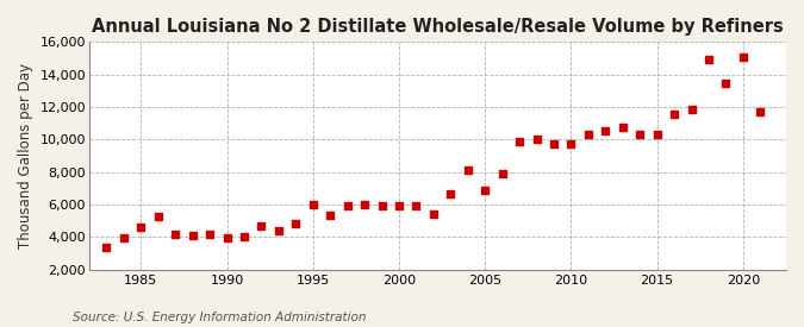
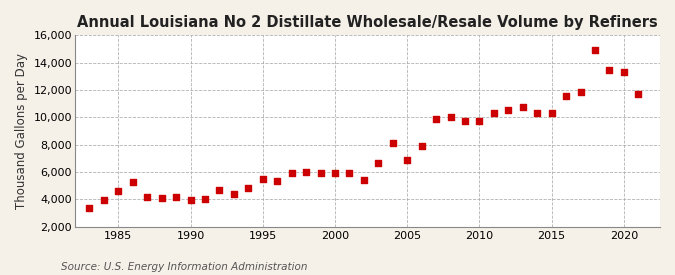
1995: 6,000 -> 5,500
2020: 15,100 -> 13,300
